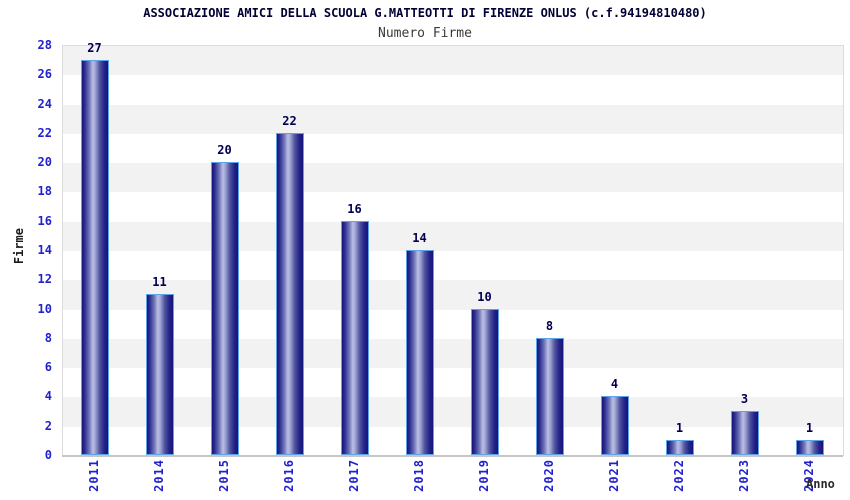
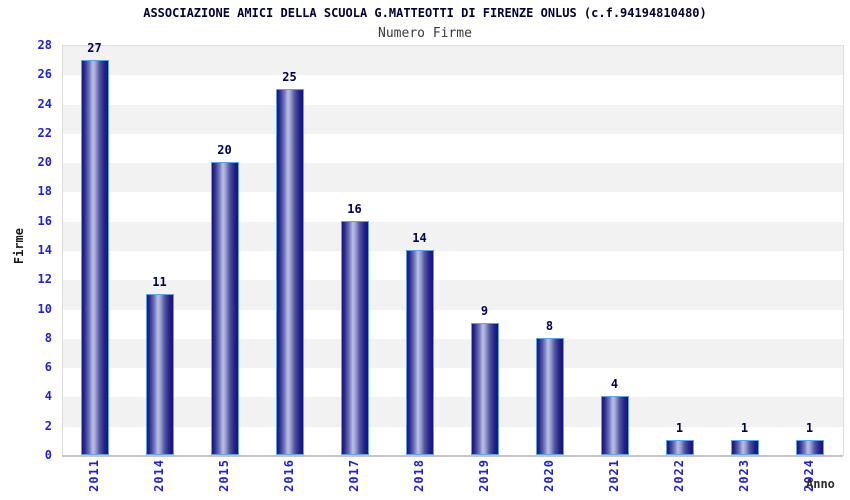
2016: 22 -> 25
2019: 10 -> 9
2023: 3 -> 1
